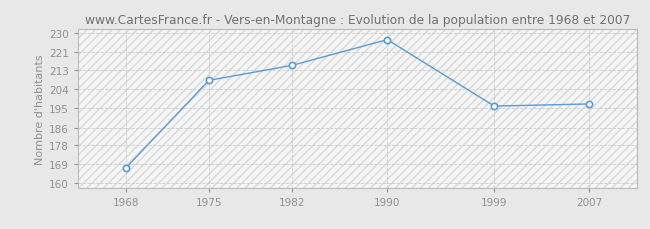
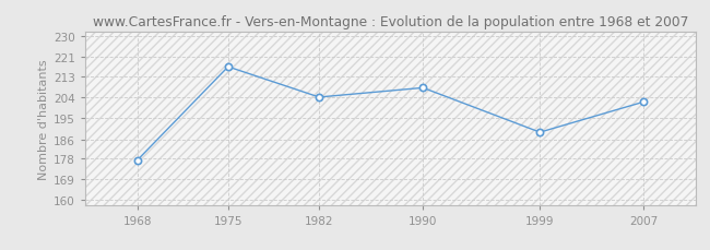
1968: 167 -> 177
1975: 208 -> 217
1982: 215 -> 204
1990: 227 -> 208
1999: 196 -> 189
2007: 197 -> 202
